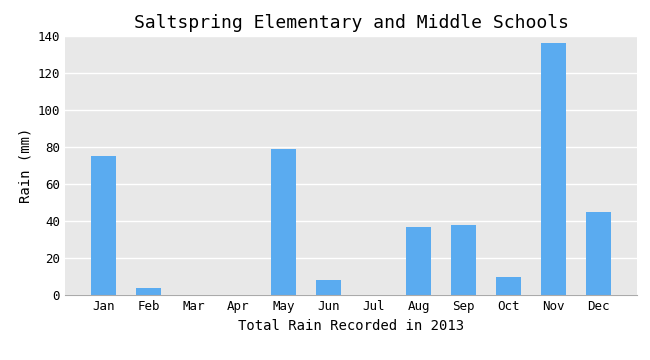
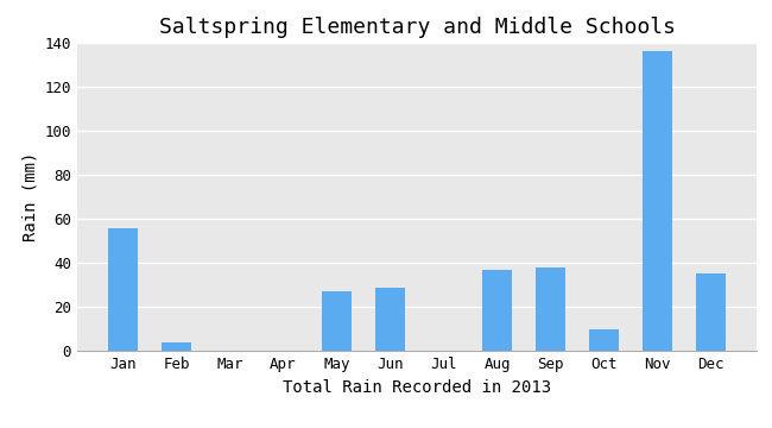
Jan: 75 -> 56
May: 79 -> 27
Jun: 8 -> 29
Dec: 45 -> 35
